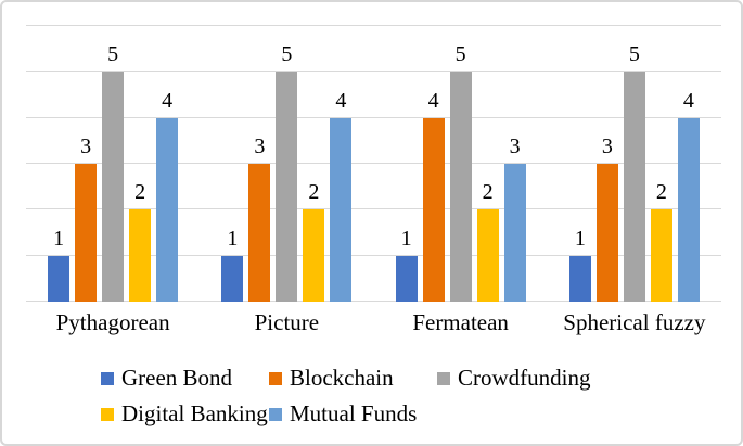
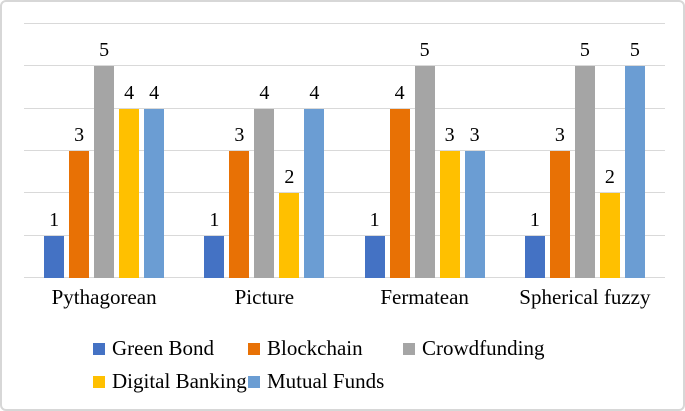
Digital Banking/Pythagorean: 2 -> 4
Crowdfunding/Picture: 5 -> 4
Digital Banking/Fermatean: 2 -> 3
Mutual Funds/Spherical fuzzy: 4 -> 5
